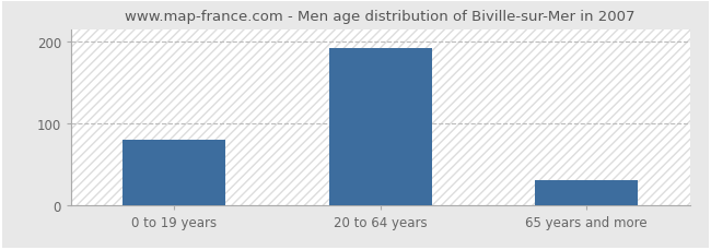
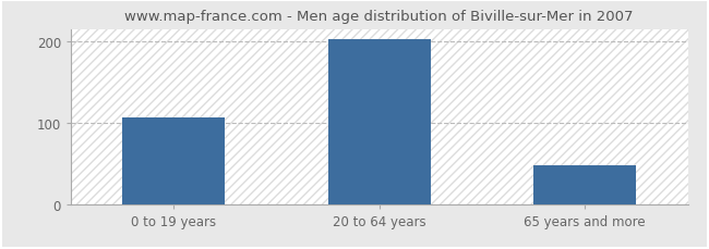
0 to 19 years: 80 -> 106
20 to 64 years: 192 -> 202
65 years and more: 30 -> 48
